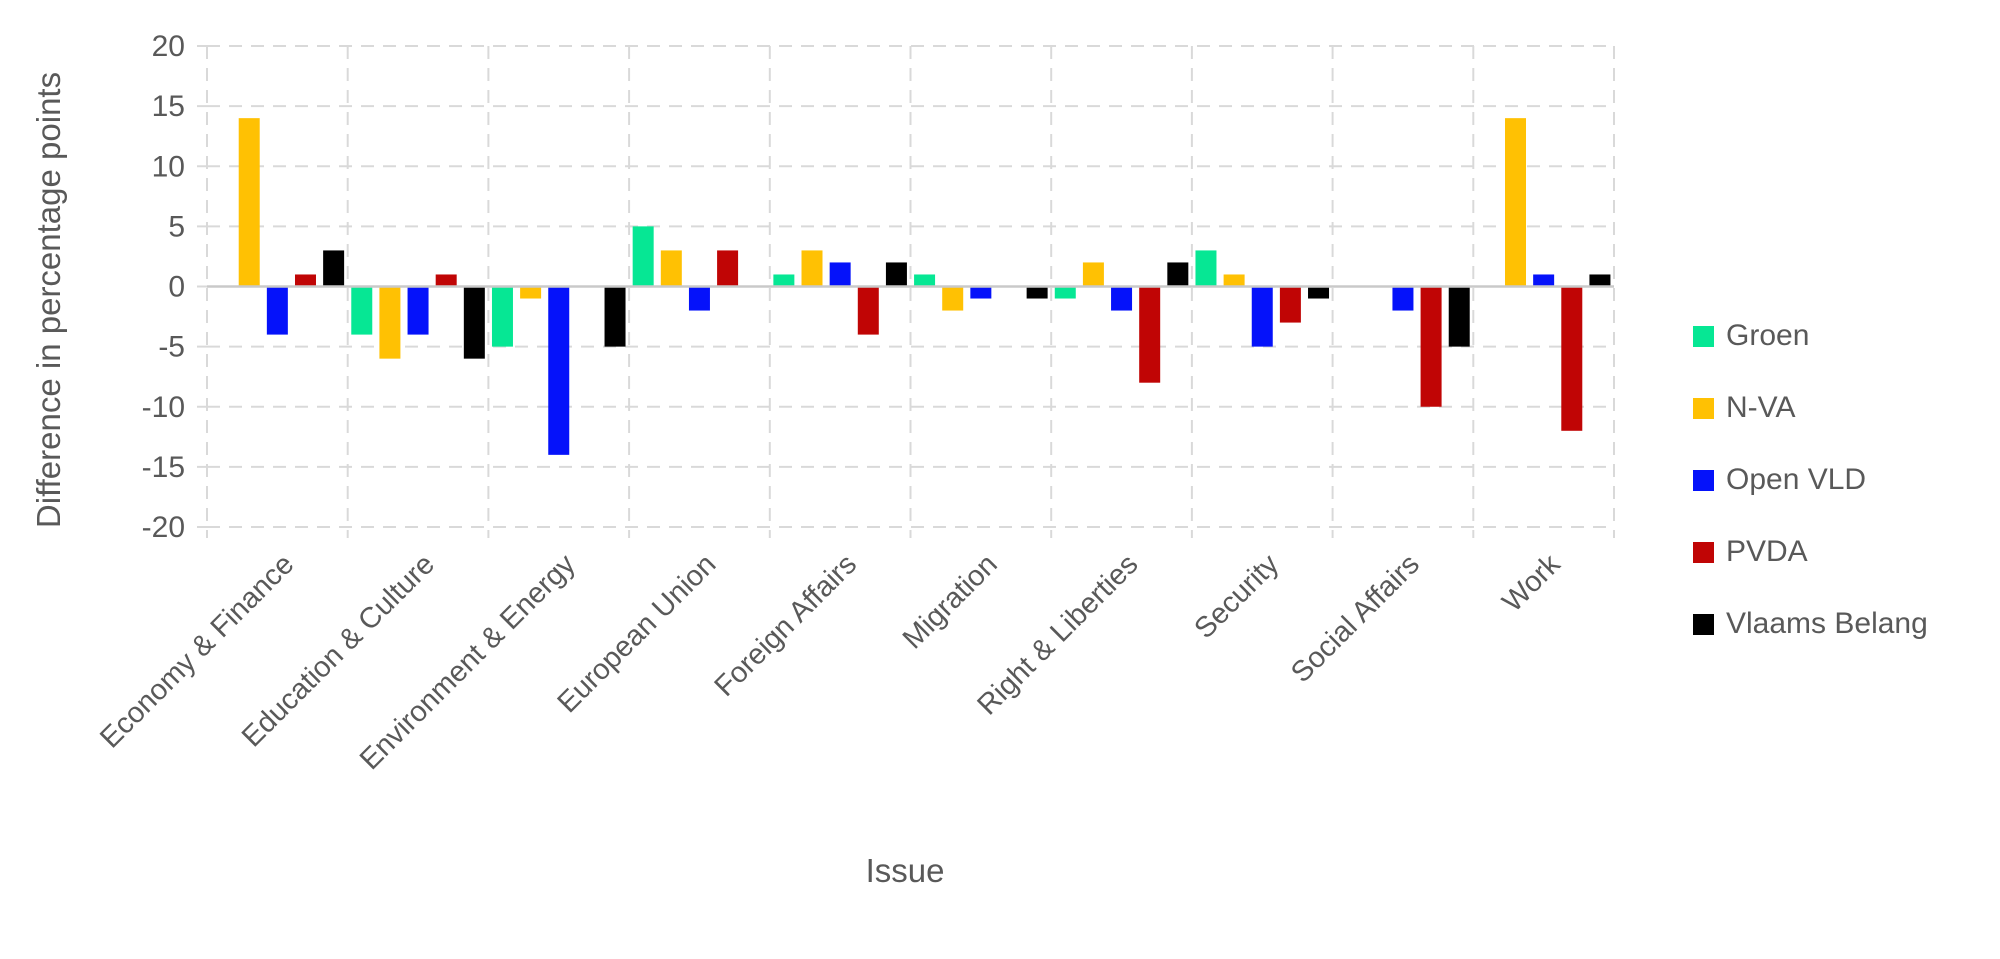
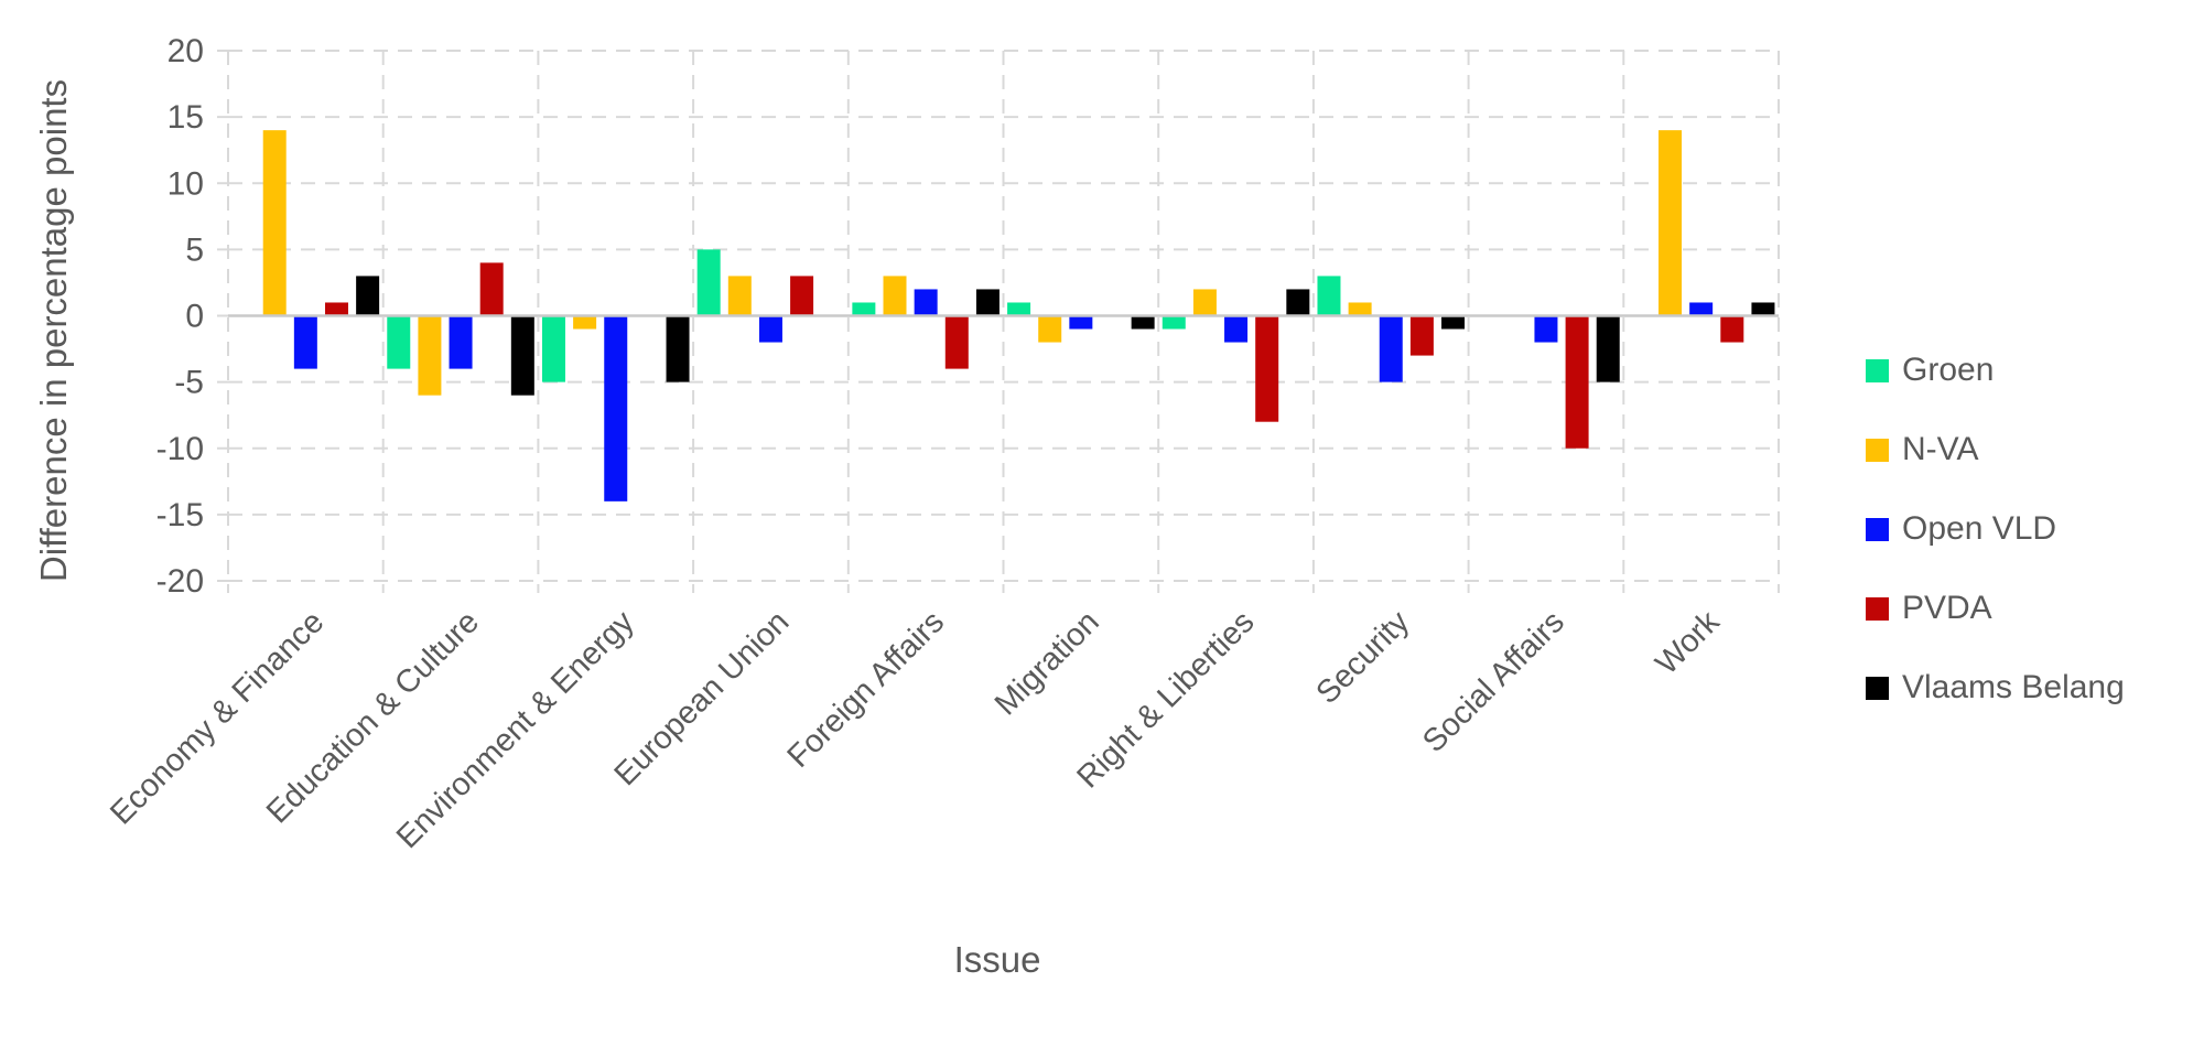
PVDA/Education & Culture: 1 -> 4
PVDA/Work: -12 -> -2
